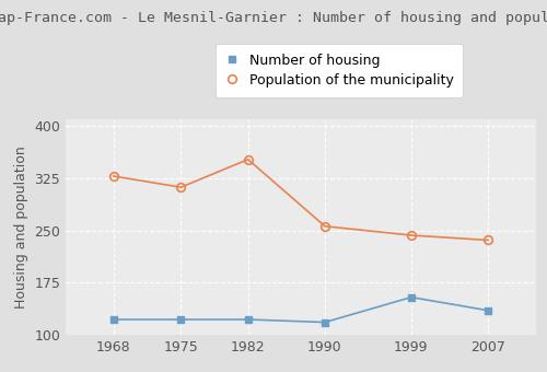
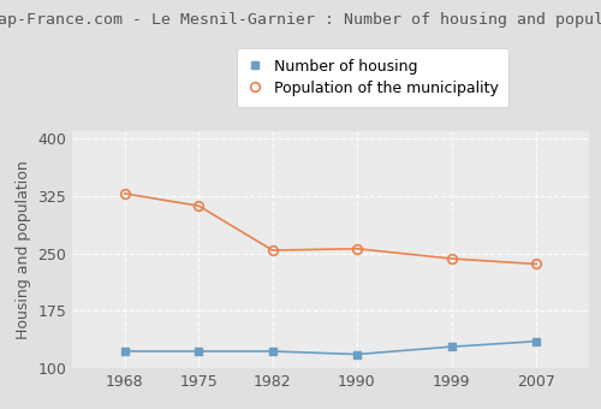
Population of the municipality/1982: 352 -> 254
Number of housing/1999: 154 -> 128
